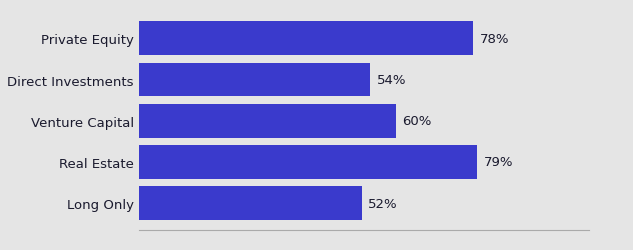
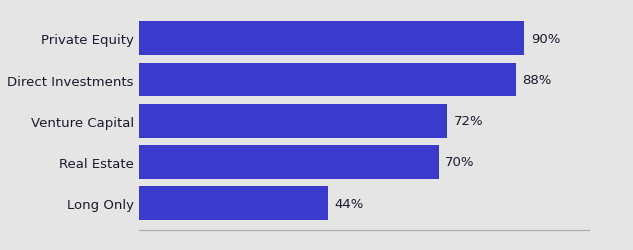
Private Equity: 78% -> 90%
Direct Investments: 54% -> 88%
Venture Capital: 60% -> 72%
Real Estate: 79% -> 70%
Long Only: 52% -> 44%
